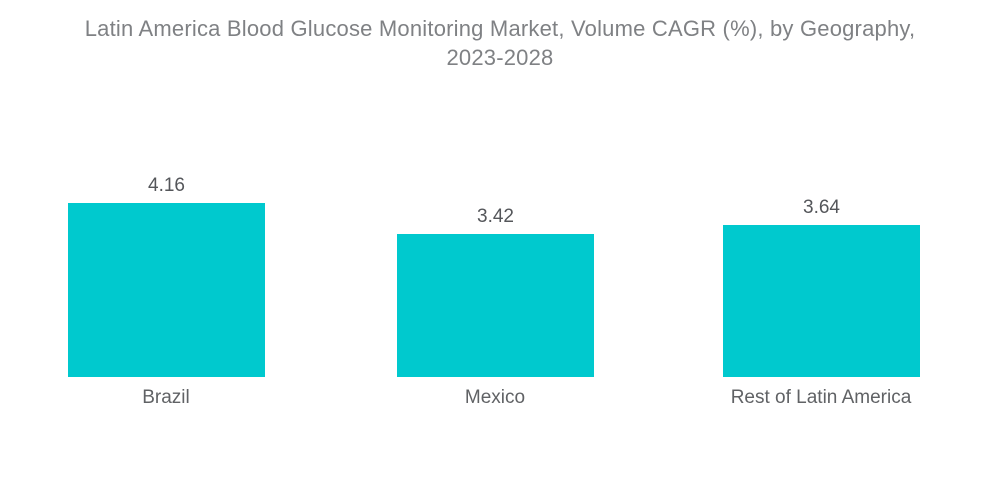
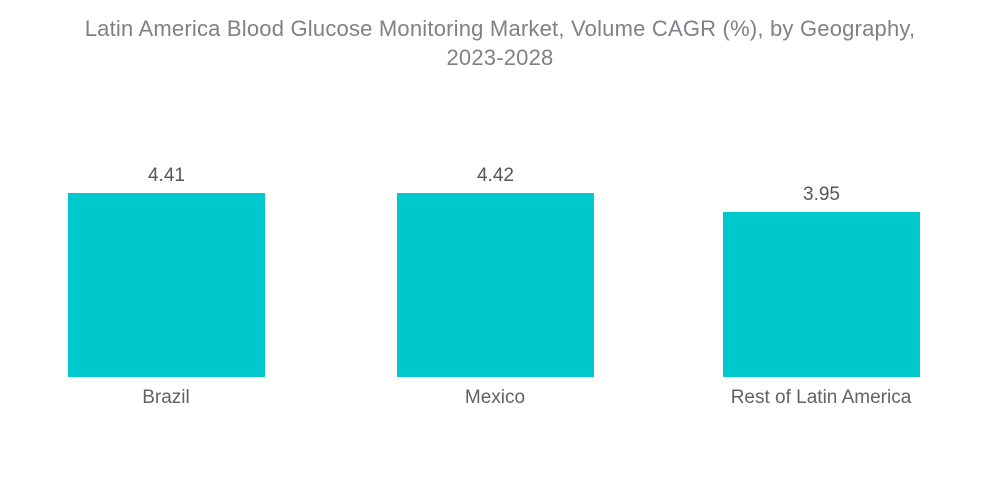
Brazil: 4.16 -> 4.41
Mexico: 3.42 -> 4.42
Rest of Latin America: 3.64 -> 3.95
